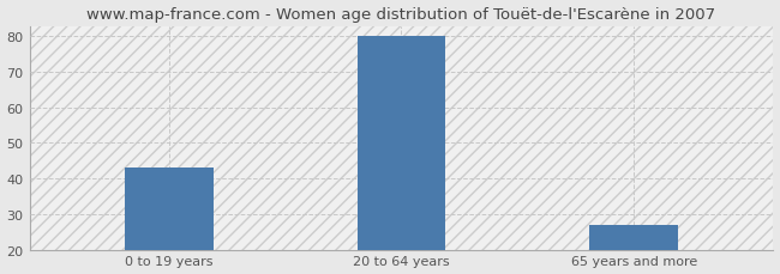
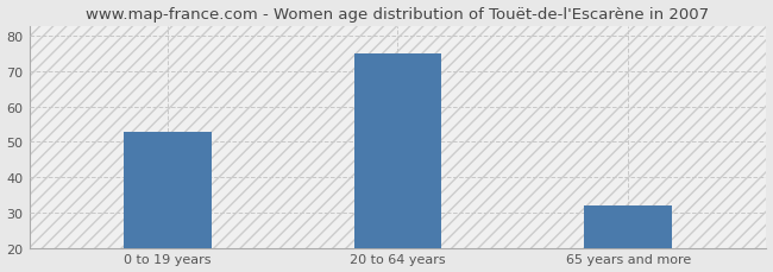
0 to 19 years: 43 -> 53
20 to 64 years: 80 -> 75
65 years and more: 27 -> 32
